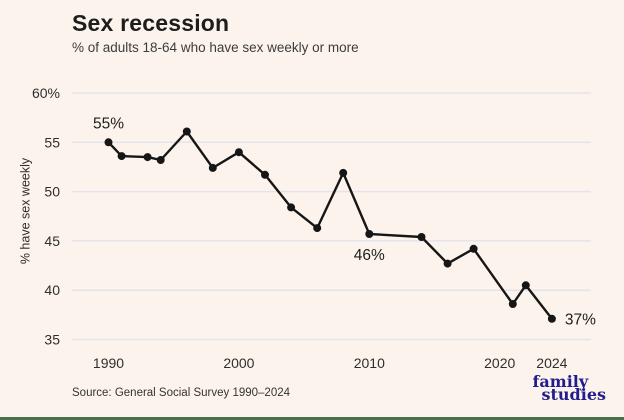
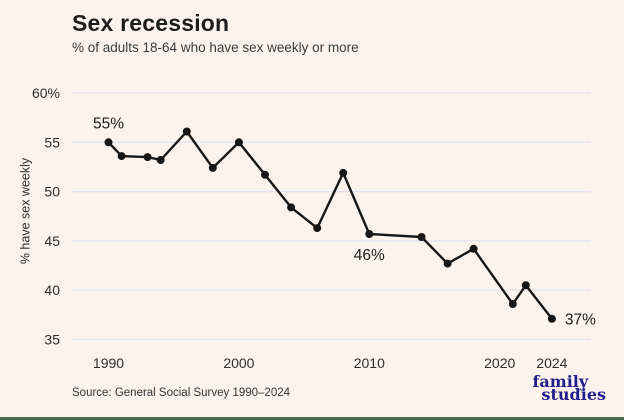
2000: 54% -> 55%
